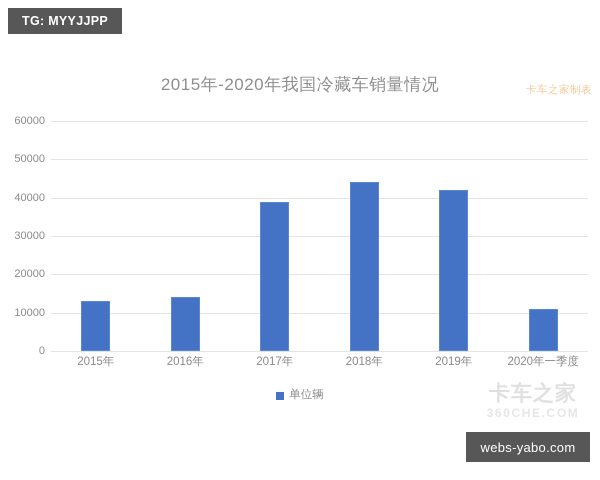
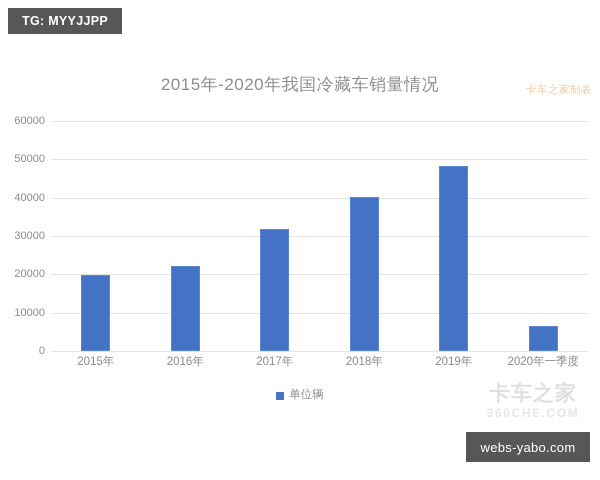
2015年: 13000 -> 20000
2016年: 14000 -> 22000
2017年: 39000 -> 32000
2018年: 44000 -> 40000
2019年: 42000 -> 48000
2020年一季度: 11000 -> 6000
